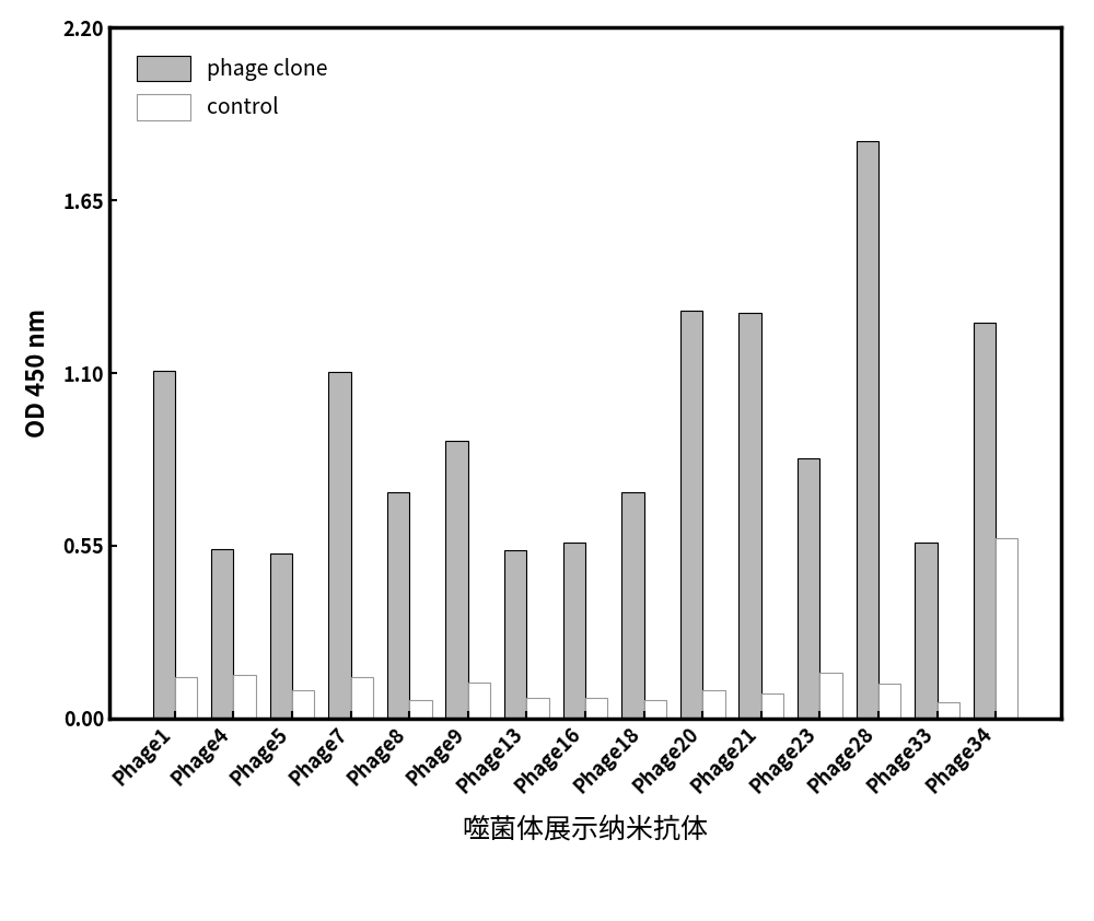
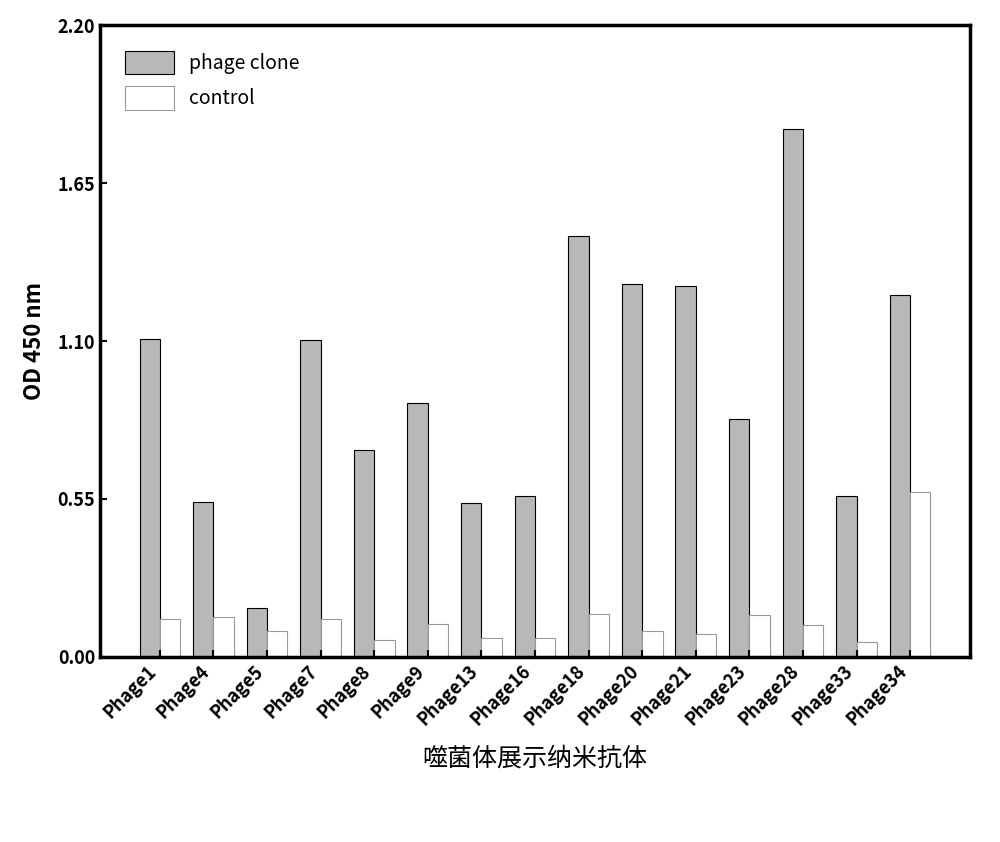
phage clone/Phage5: 0.525 -> 0.170
phage clone/Phage18: 0.720 -> 1.465
control/Phage18: 0.060 -> 0.150
